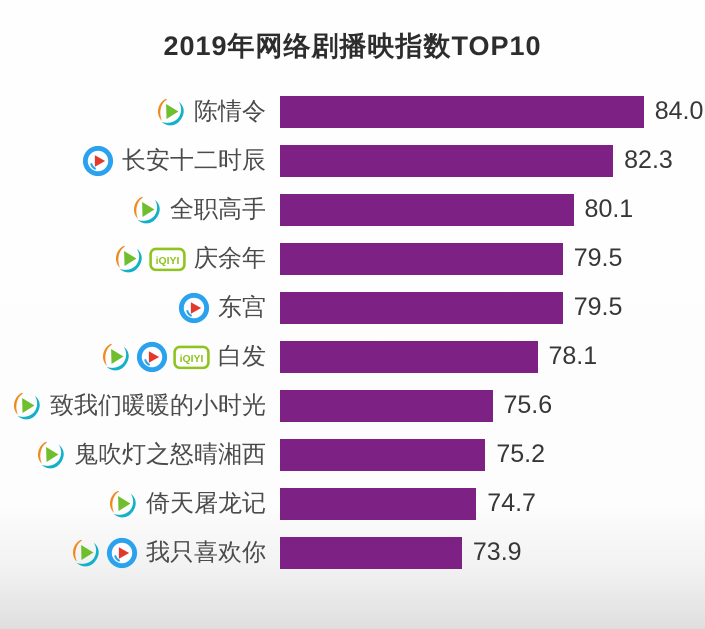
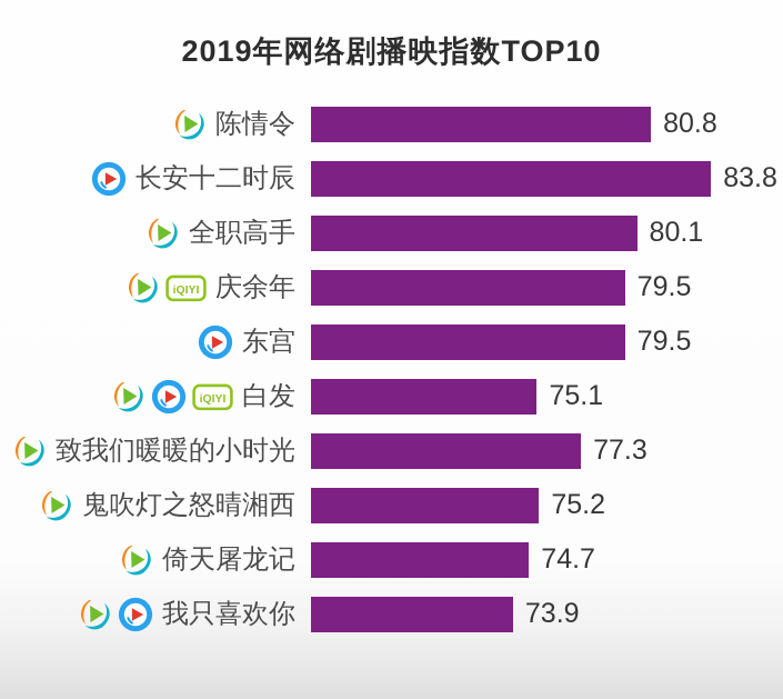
陈情令: 84.0 -> 80.8
长安十二时辰: 82.3 -> 83.8
白发: 78.1 -> 75.1
致我们暖暖的小时光: 75.6 -> 77.3
